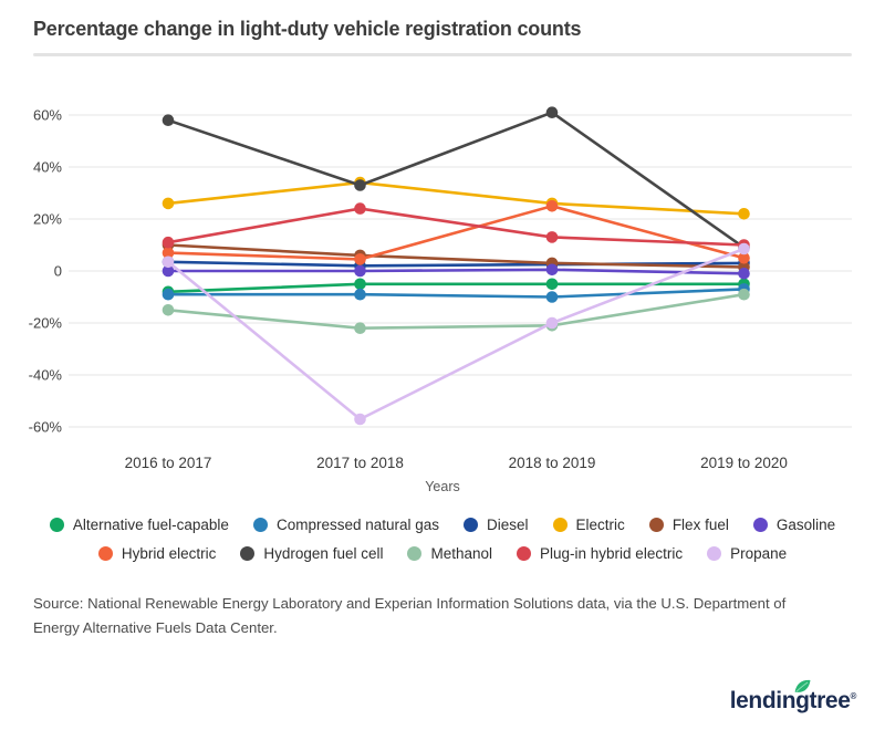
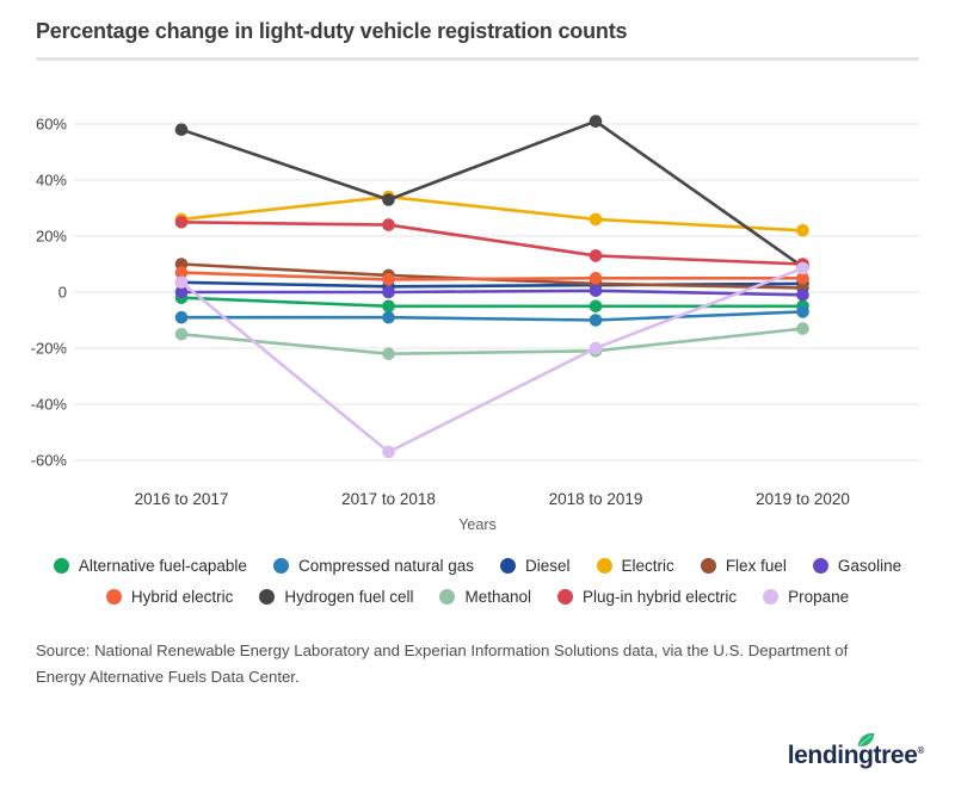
Alternative fuel-capable/2016 to 2017: -8% -> -2%
Plug-in hybrid electric/2016 to 2017: 11% -> 25%
Hybrid electric/2018 to 2019: 25% -> 5%
Methanol/2019 to 2020: -9% -> -13%
